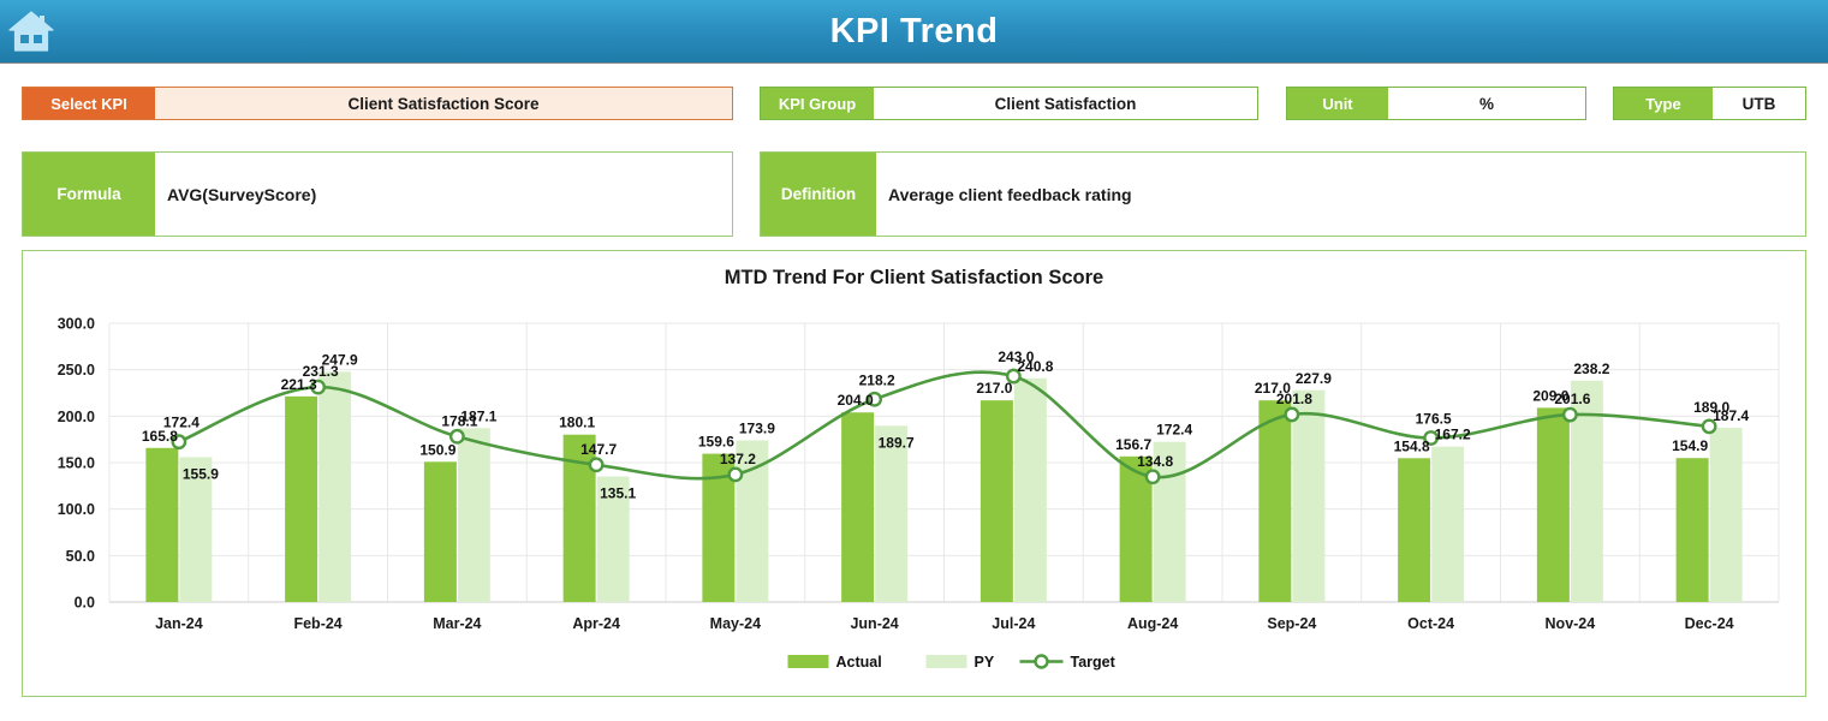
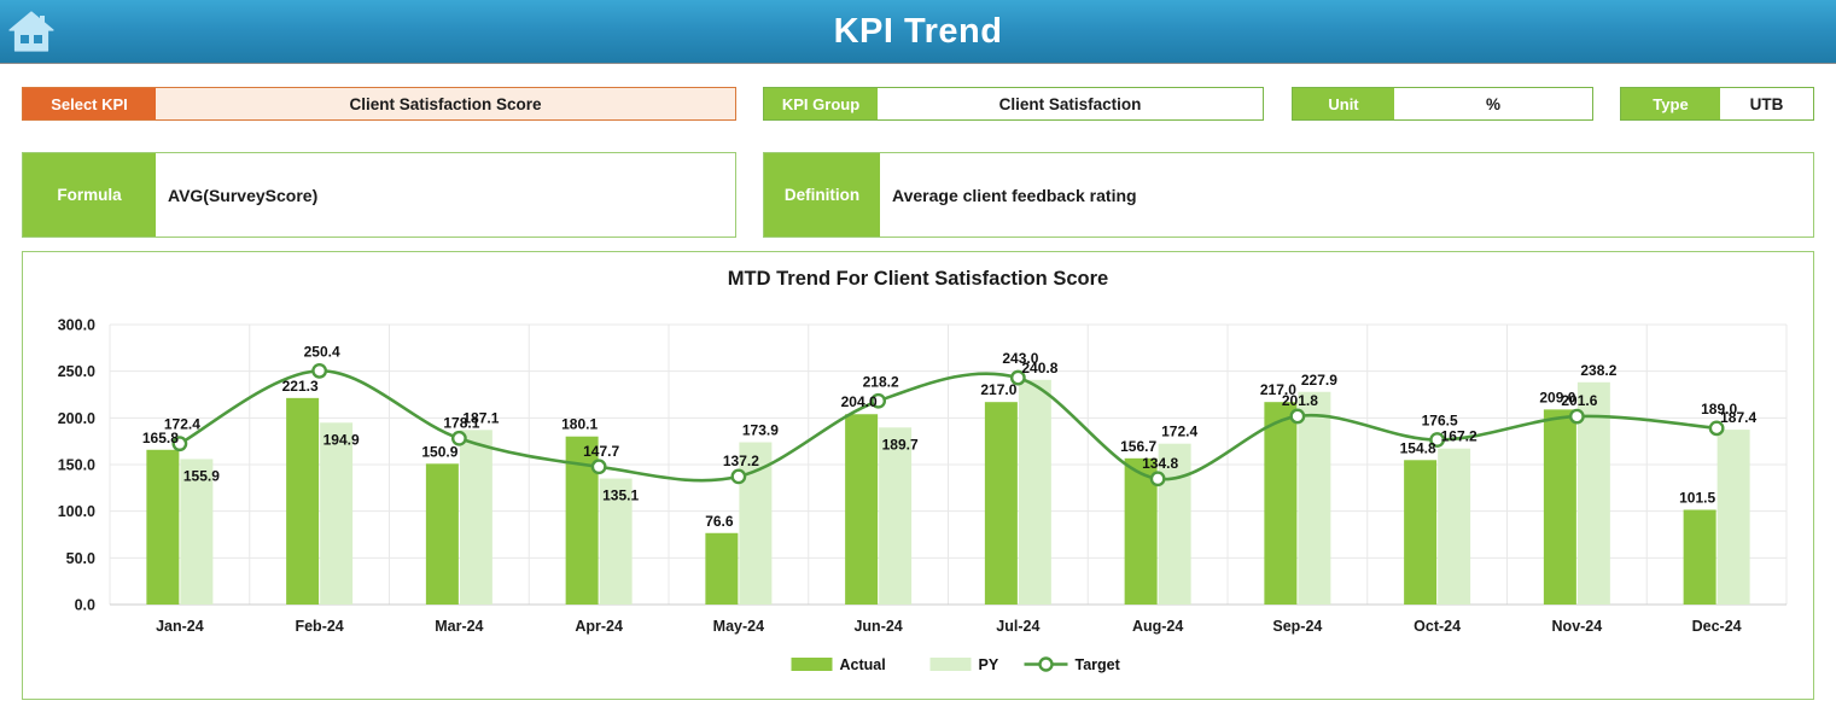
PY/Feb-24: 247.9 -> 194.9
Target/Feb-24: 231.3 -> 250.4
Actual/May-24: 159.6 -> 76.6
Actual/Dec-24: 154.9 -> 101.5
